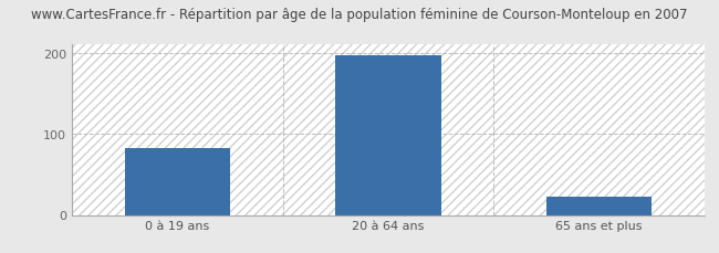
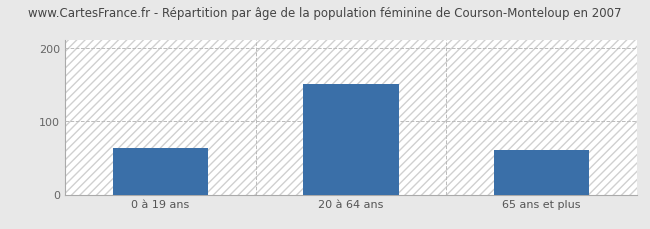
0 à 19 ans: 83 -> 64
20 à 64 ans: 197 -> 150
65 ans et plus: 22 -> 60
